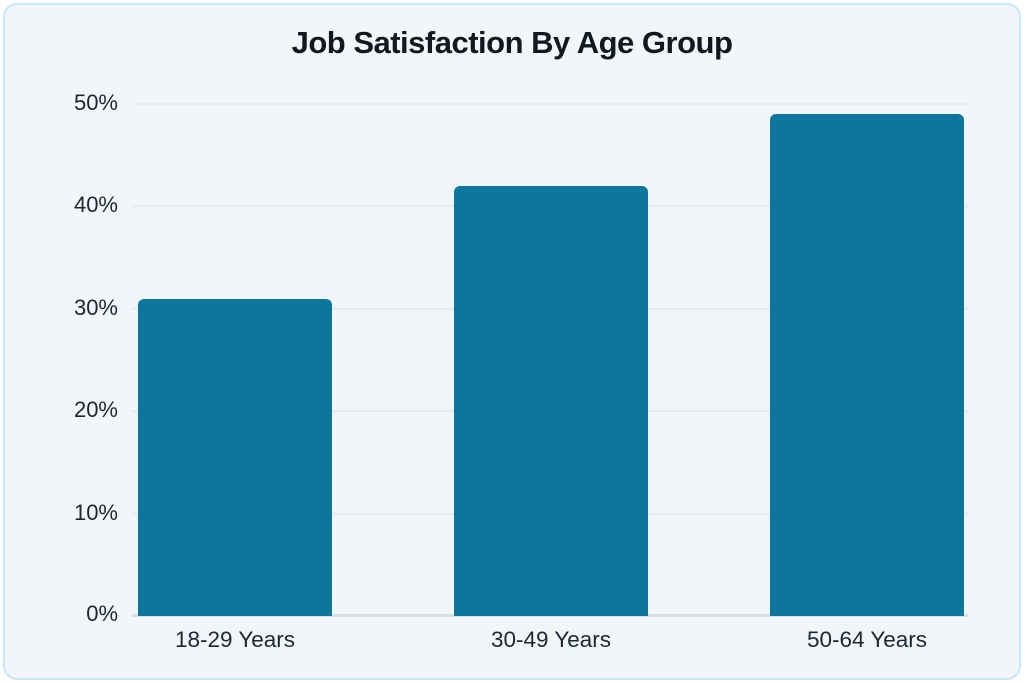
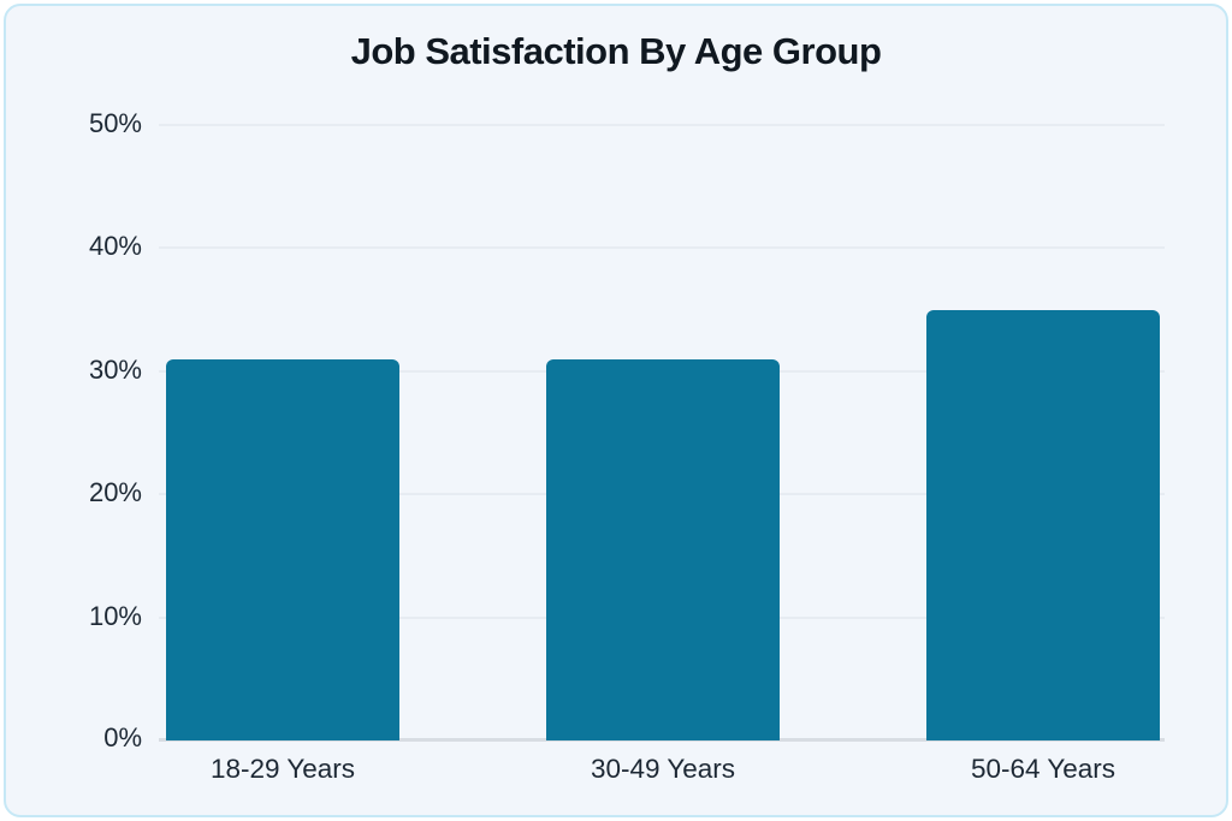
30-49 Years: 42% -> 31%
50-64 Years: 49% -> 35%
